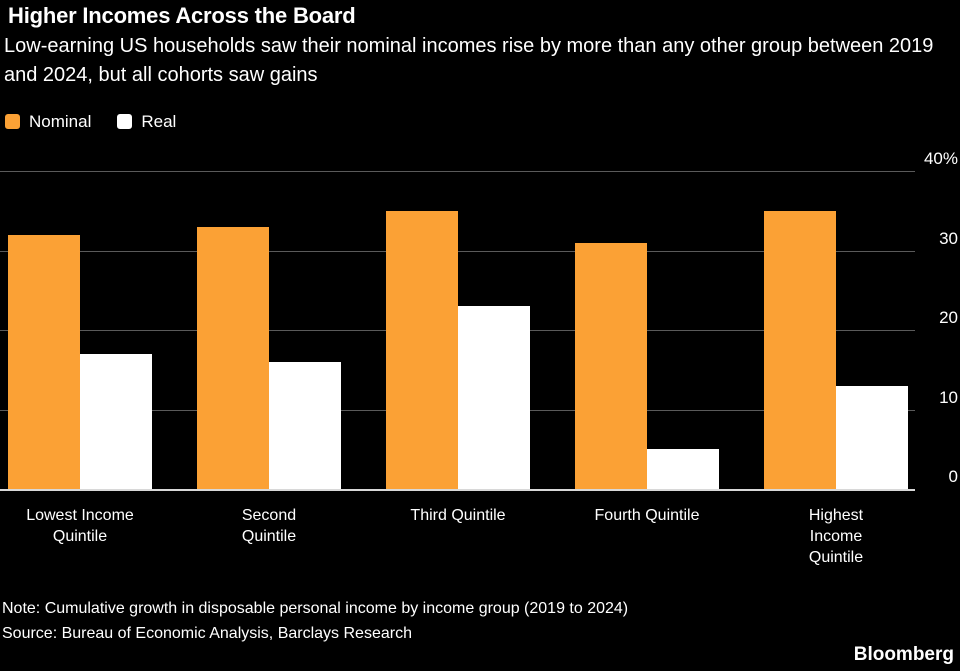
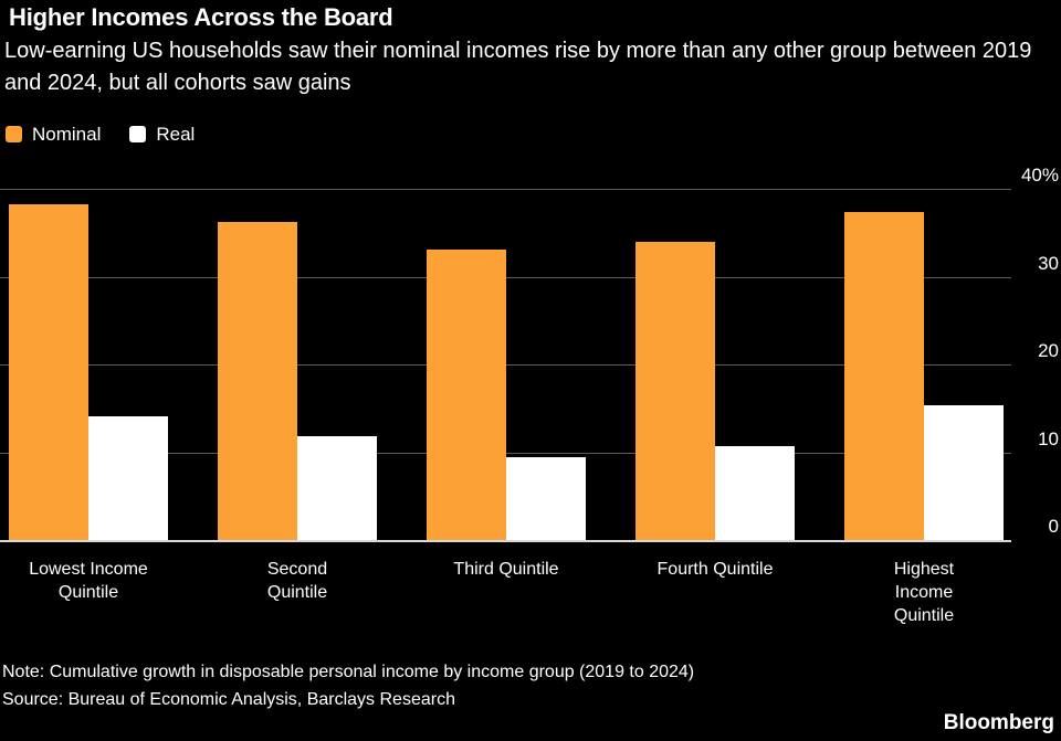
Nominal/Lowest Income Quintile: 32% -> 38%
Real/Lowest Income Quintile: 17% -> 14%
Nominal/Second Quintile: 33% -> 36%
Real/Second Quintile: 16% -> 12%
Nominal/Third Quintile: 35% -> 33%
Real/Third Quintile: 23% -> 9%
Nominal/Fourth Quintile: 31% -> 34%
Real/Fourth Quintile: 5% -> 11%
Nominal/Highest Income Quintile: 35% -> 37%
Real/Highest Income Quintile: 13% -> 15%
